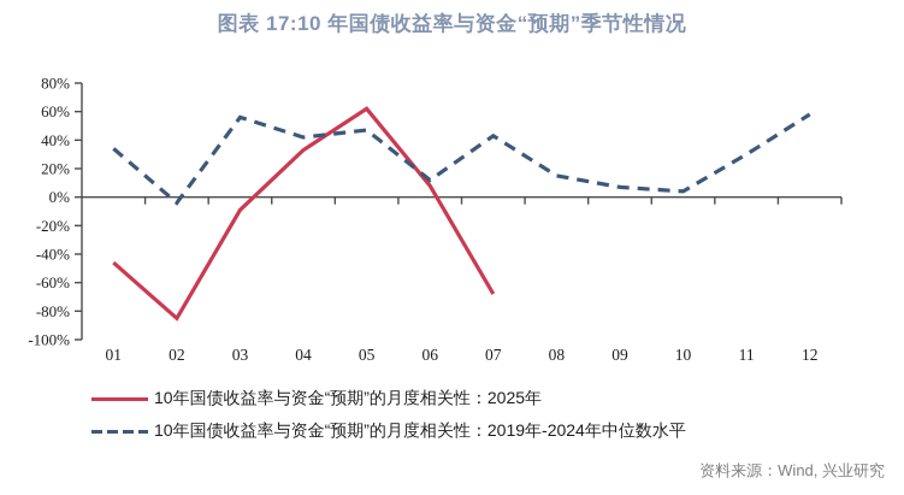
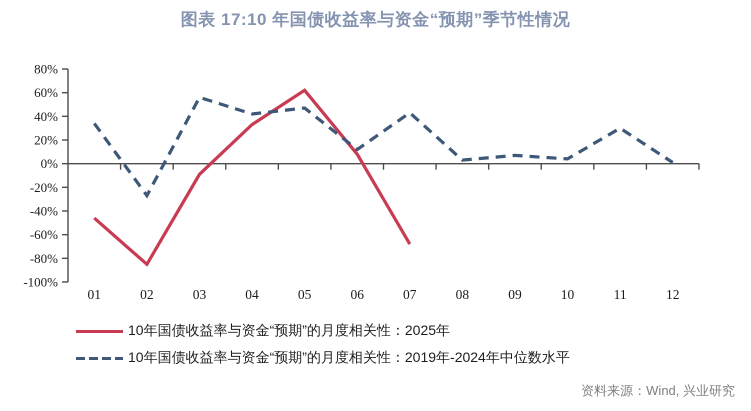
10年国债收益率与资金“预期”的月度相关性：2019年-2024年中位数水平/02: -4% -> -27%
10年国债收益率与资金“预期”的月度相关性：2019年-2024年中位数水平/08: 15% -> 3%
10年国债收益率与资金“预期”的月度相关性：2019年-2024年中位数水平/12: 58% -> 1%
